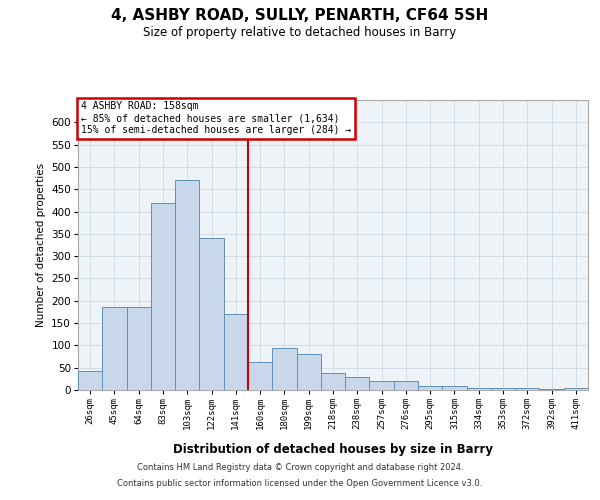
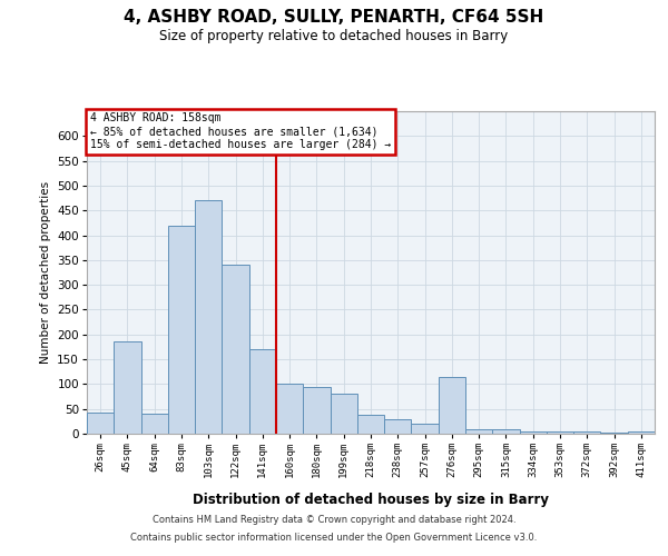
64sqm: 185 -> 40
160sqm: 62 -> 100
276sqm: 20 -> 115
